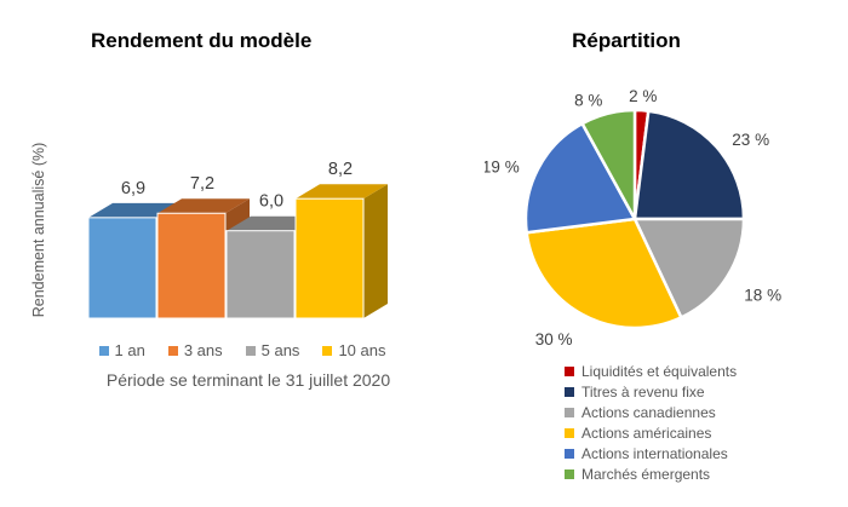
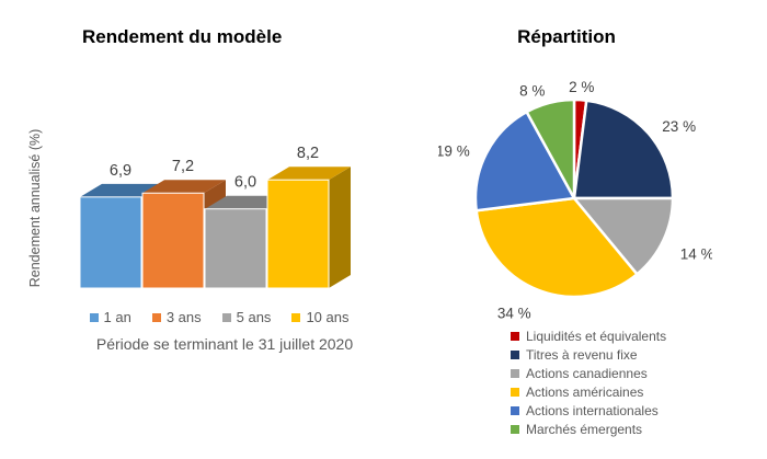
Répartition/Actions canadiennes: 18 -> 14
Répartition/Actions américaines: 30 -> 34
